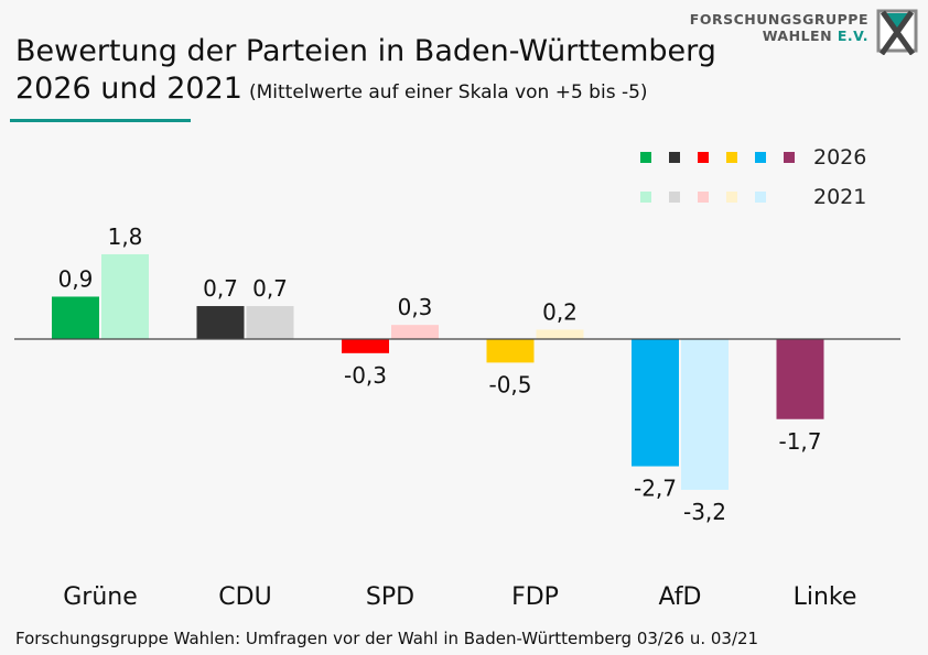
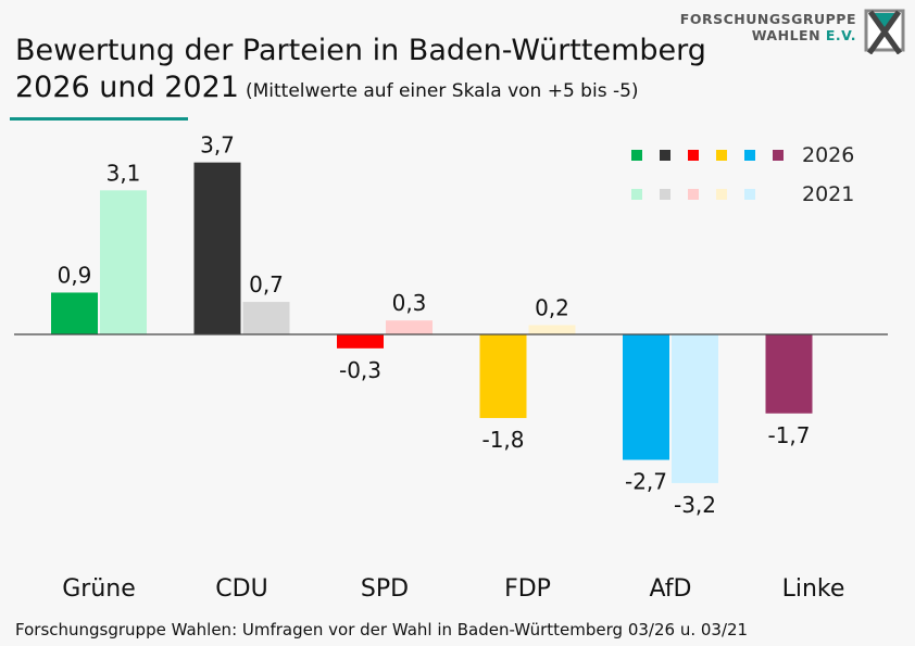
2021/Grüne: 1,8 -> 3,1
2026/CDU: 0,7 -> 3,7
2026/FDP: -0,5 -> -1,8
